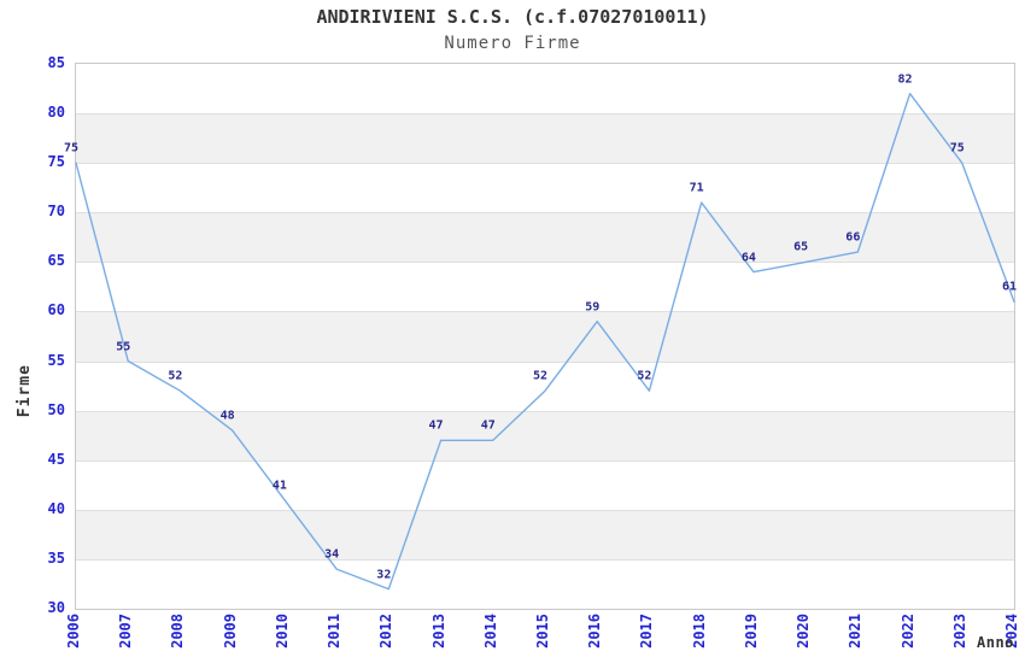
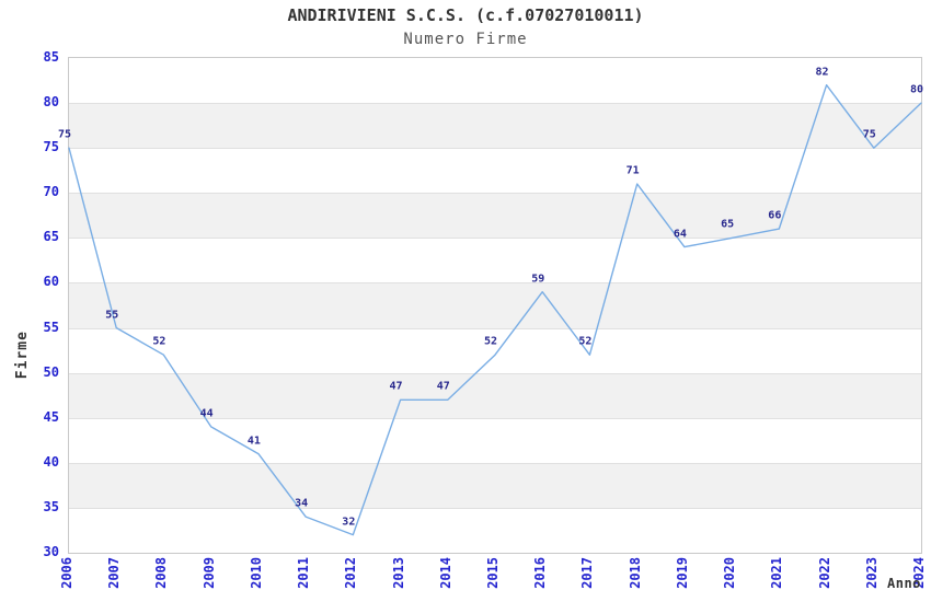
2009: 48 -> 44
2024: 61 -> 80
